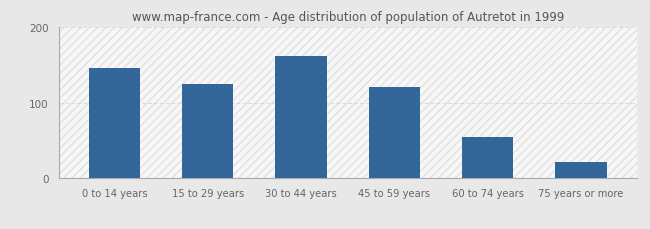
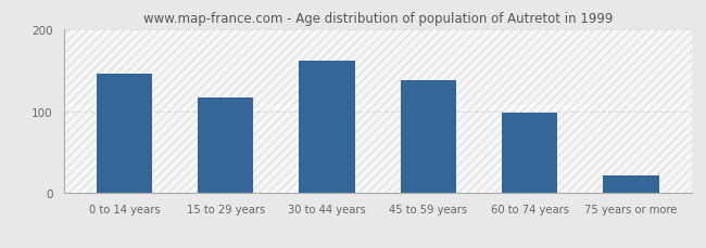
15 to 29 years: 125 -> 116
45 to 59 years: 120 -> 138
60 to 74 years: 55 -> 98
